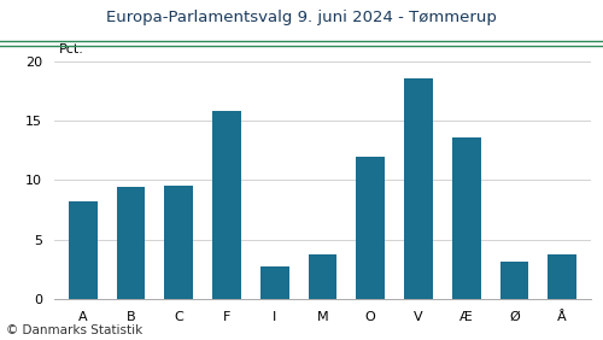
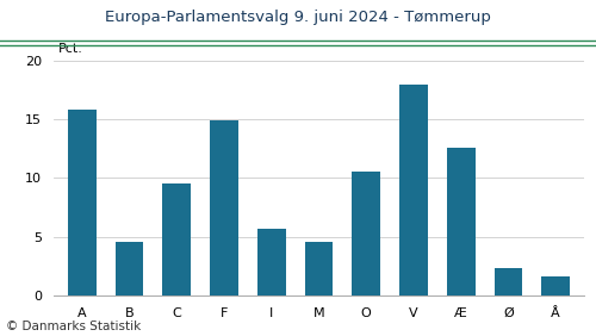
A: 8.2 -> 15.8
B: 9.4 -> 4.6
F: 15.8 -> 14.9
I: 2.8 -> 5.7
M: 3.8 -> 4.6
O: 12.0 -> 10.6
V: 18.6 -> 18.0
Æ: 13.6 -> 12.6
Ø: 3.2 -> 2.3
Å: 3.8 -> 1.6
